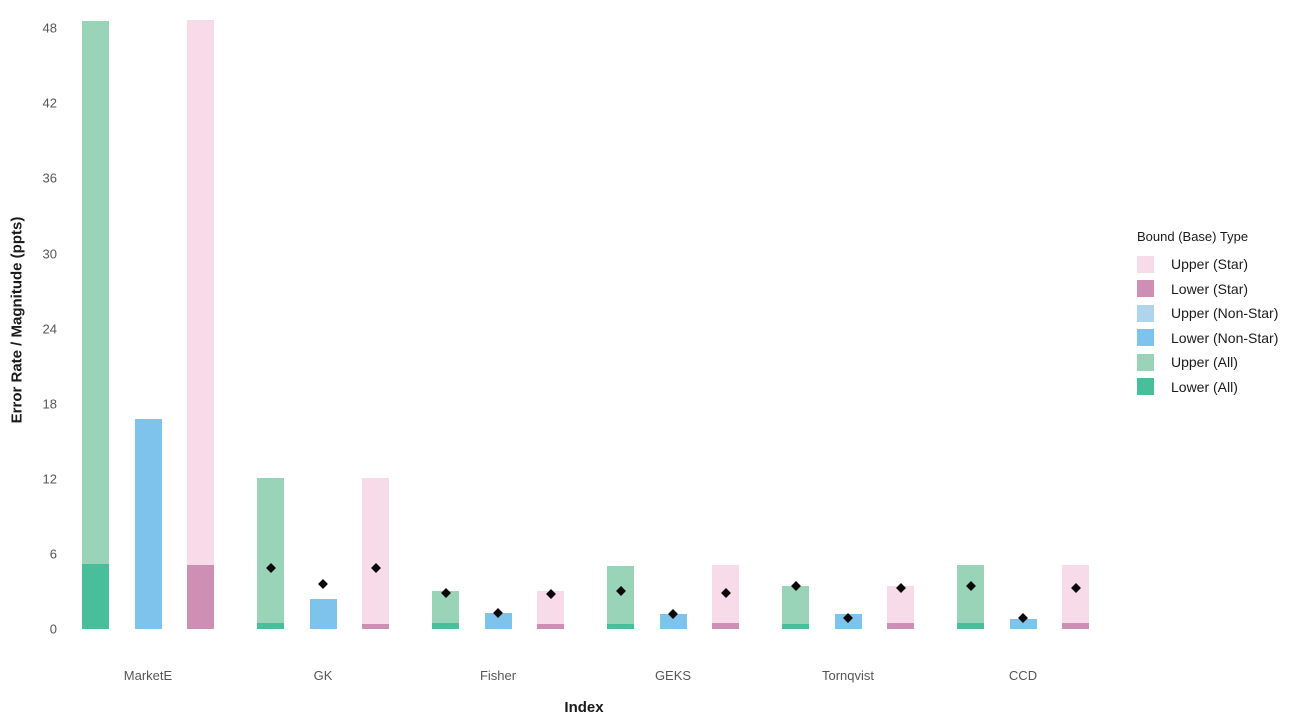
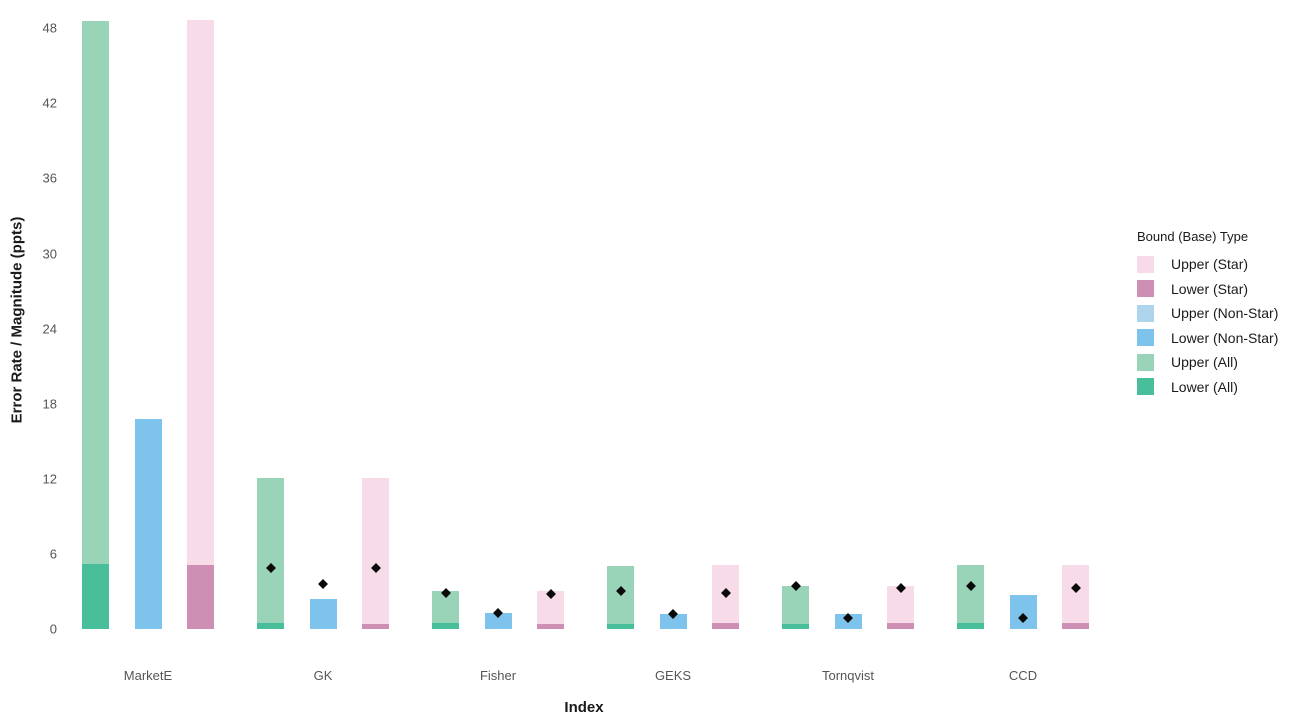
Lower (Non-Star)/CCD: 0.8 -> 2.7
